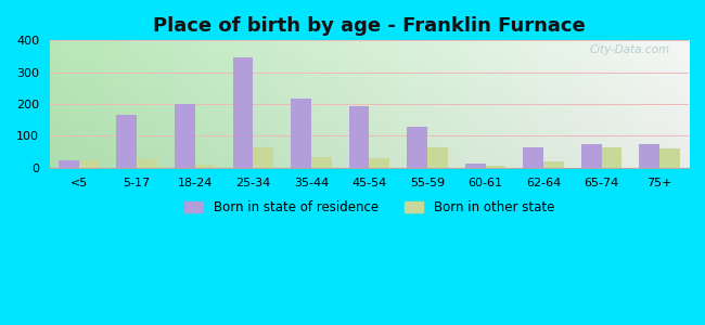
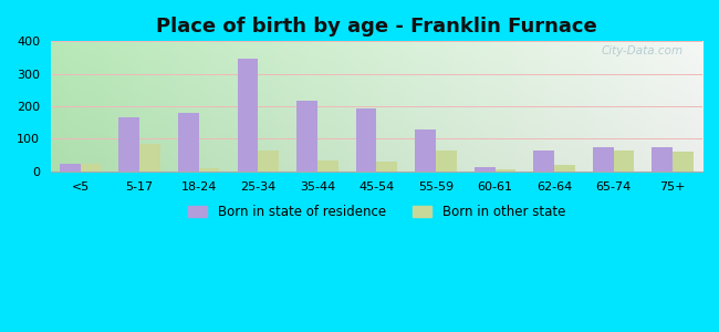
Born in other state/5-17: 27 -> 85
Born in state of residence/18-24: 200 -> 180
